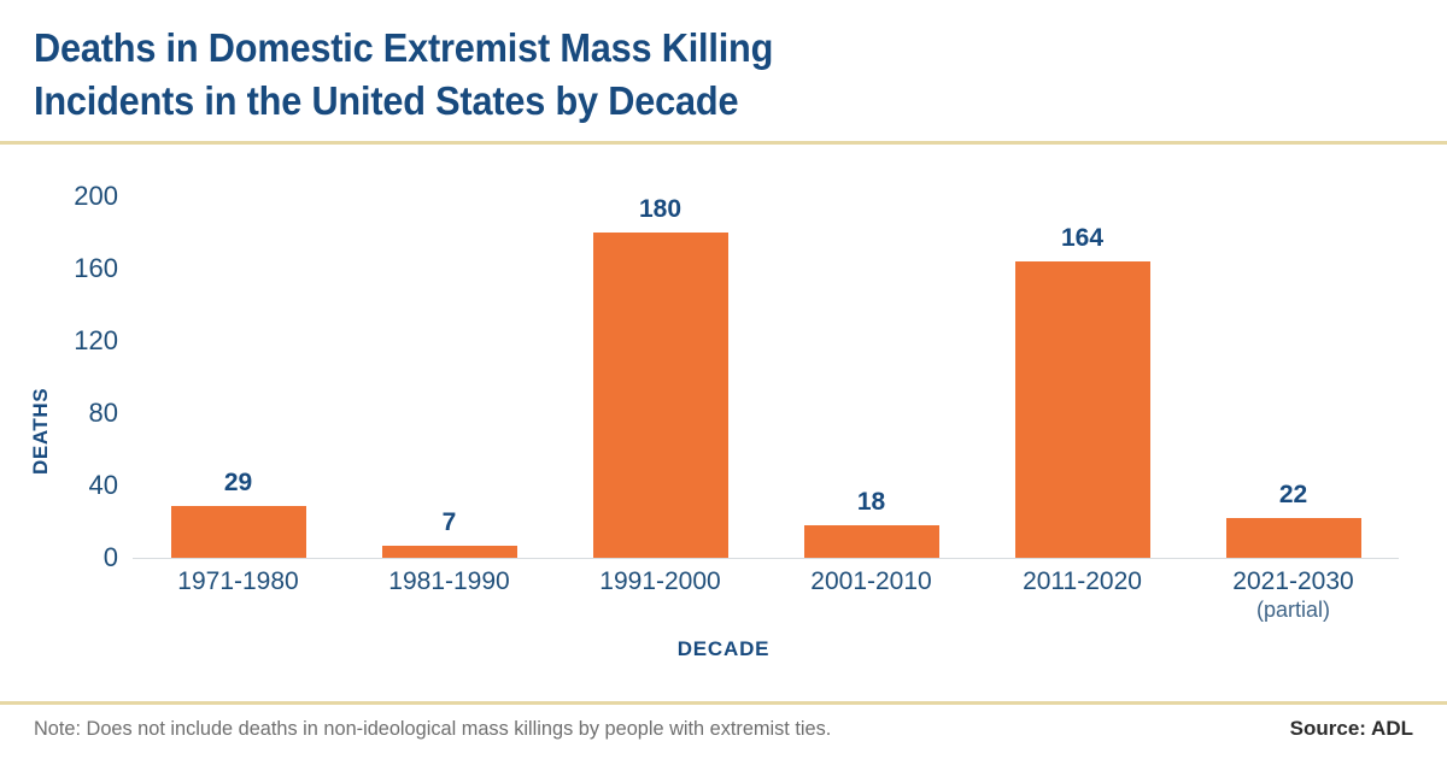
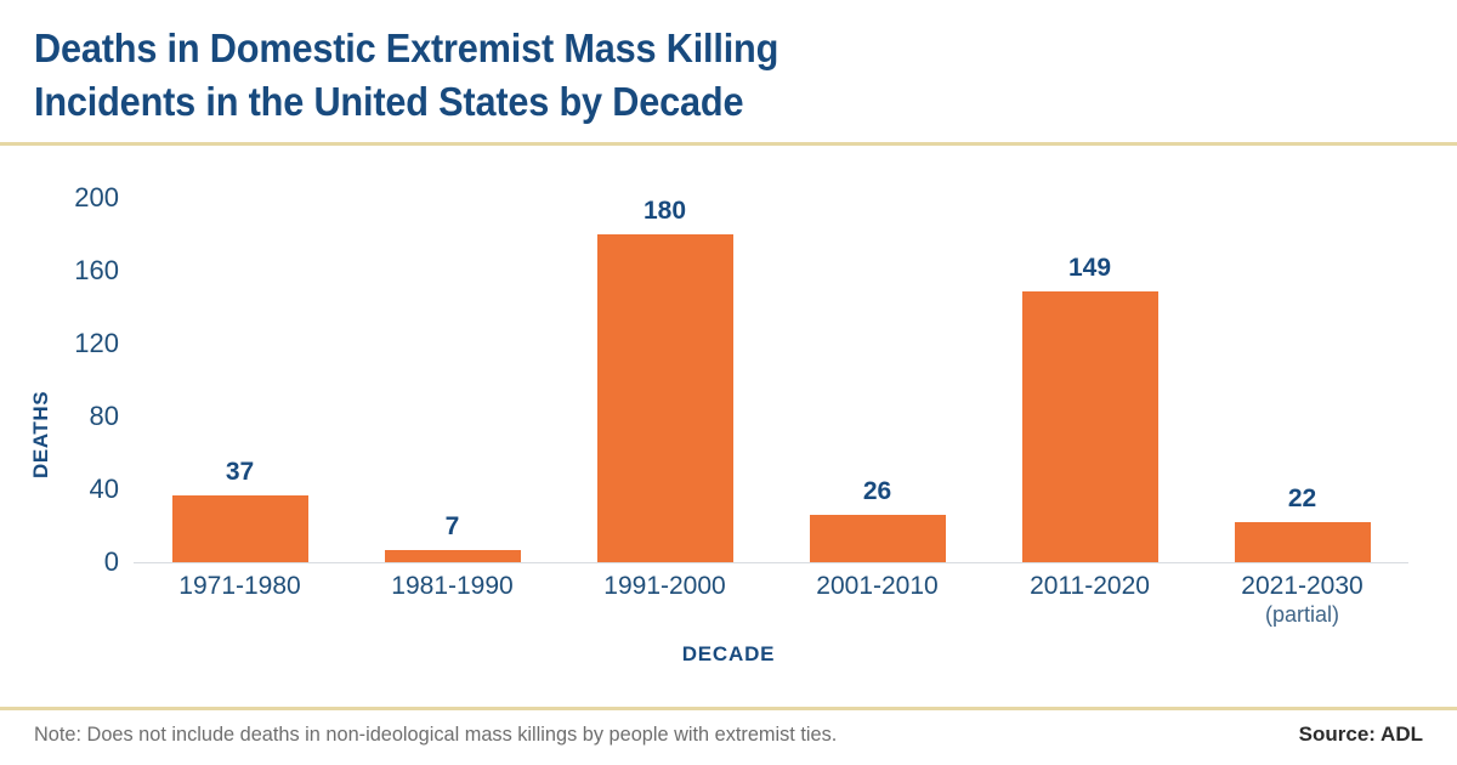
1971-1980: 29 -> 37
2001-2010: 18 -> 26
2011-2020: 164 -> 149
